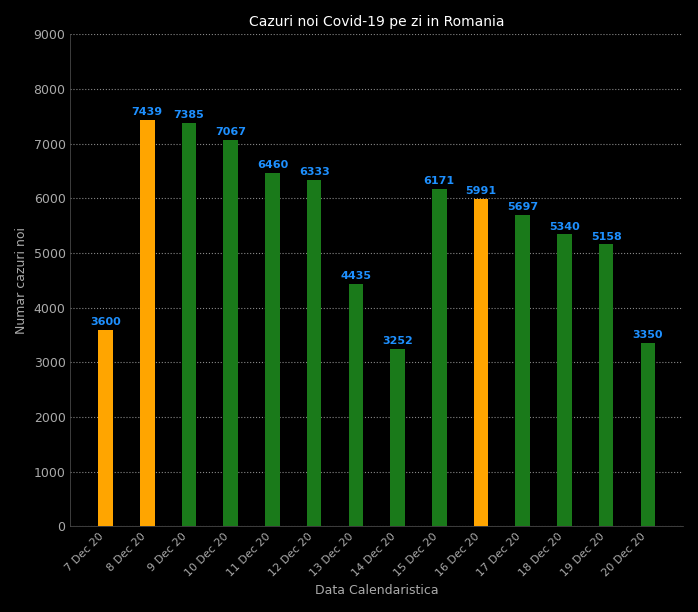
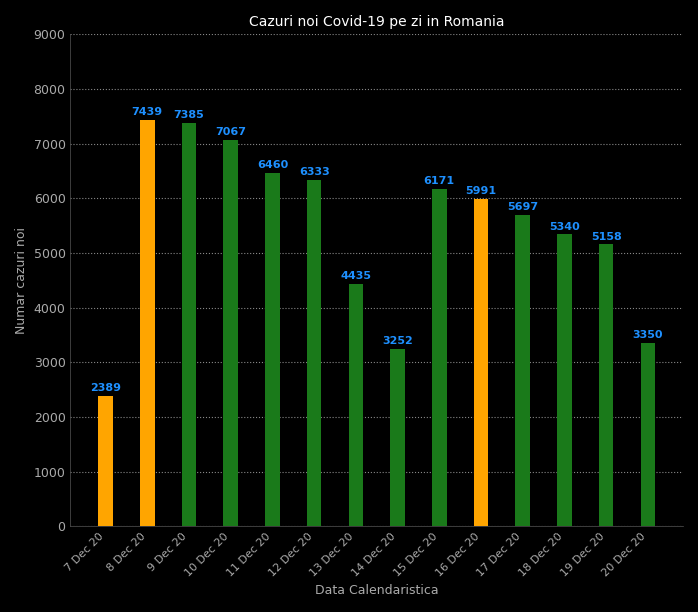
7 Dec 20: 3600 -> 2389
